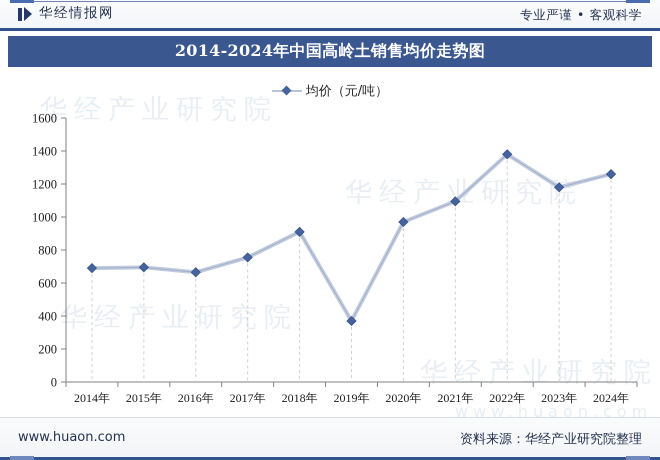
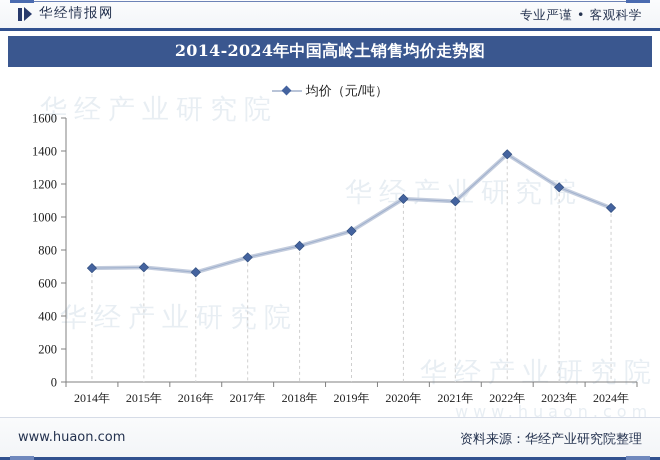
2018年: 910 -> 820
2019年: 370 -> 920
2020年: 970 -> 1110
2024年: 1260 -> 1060
